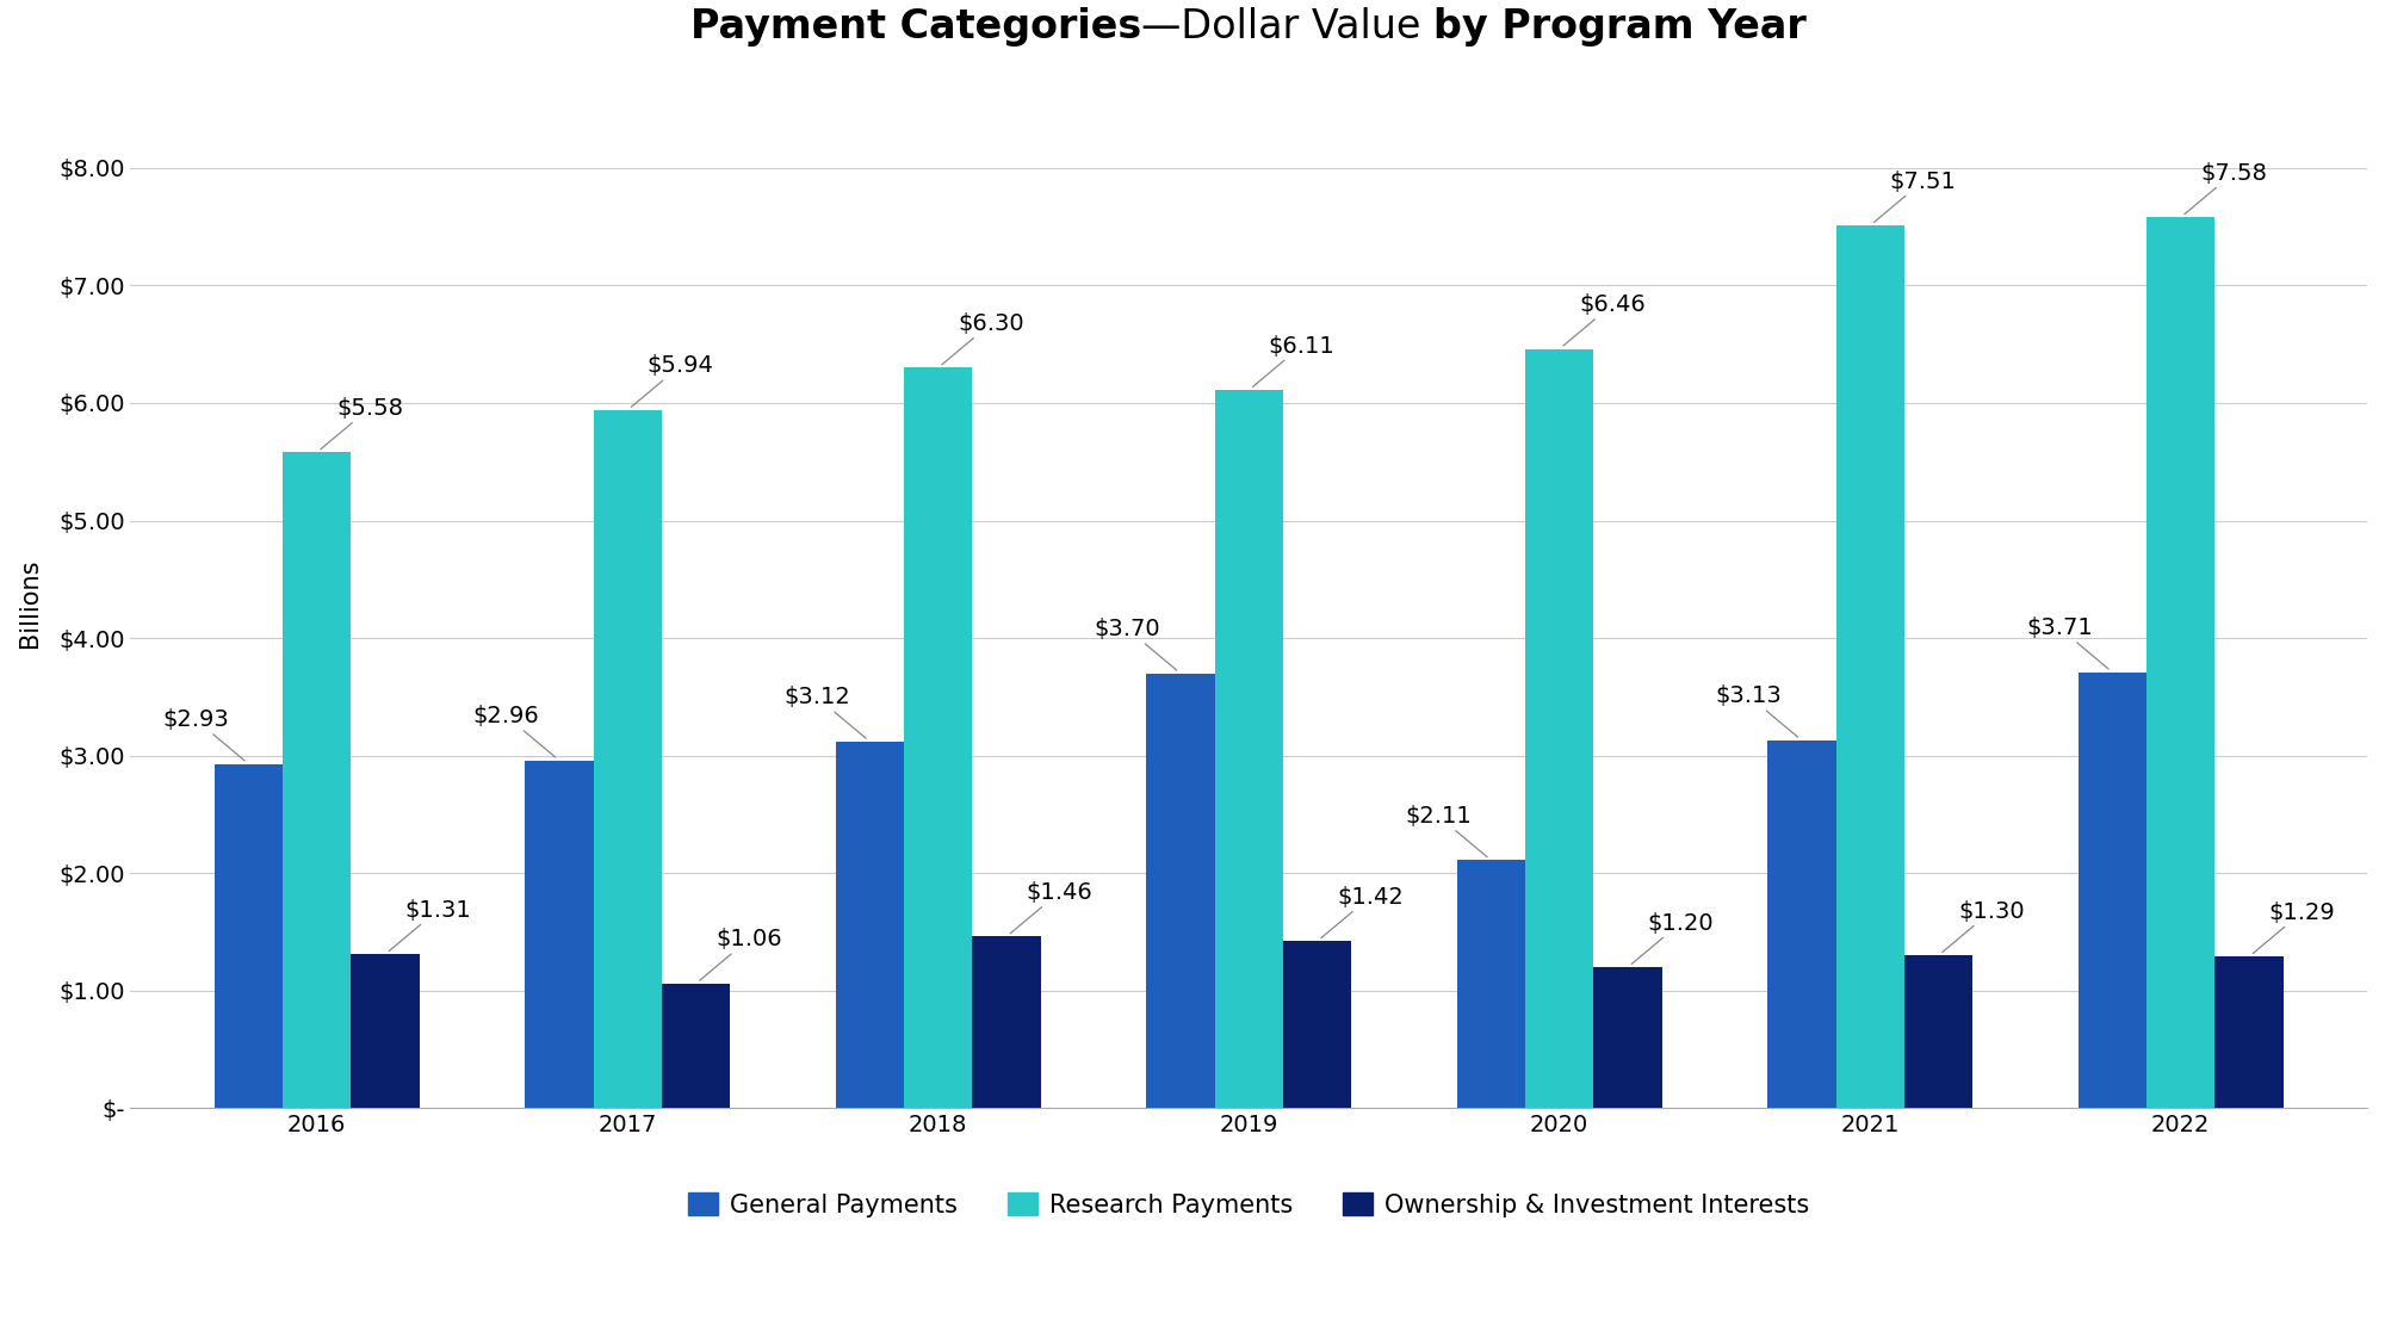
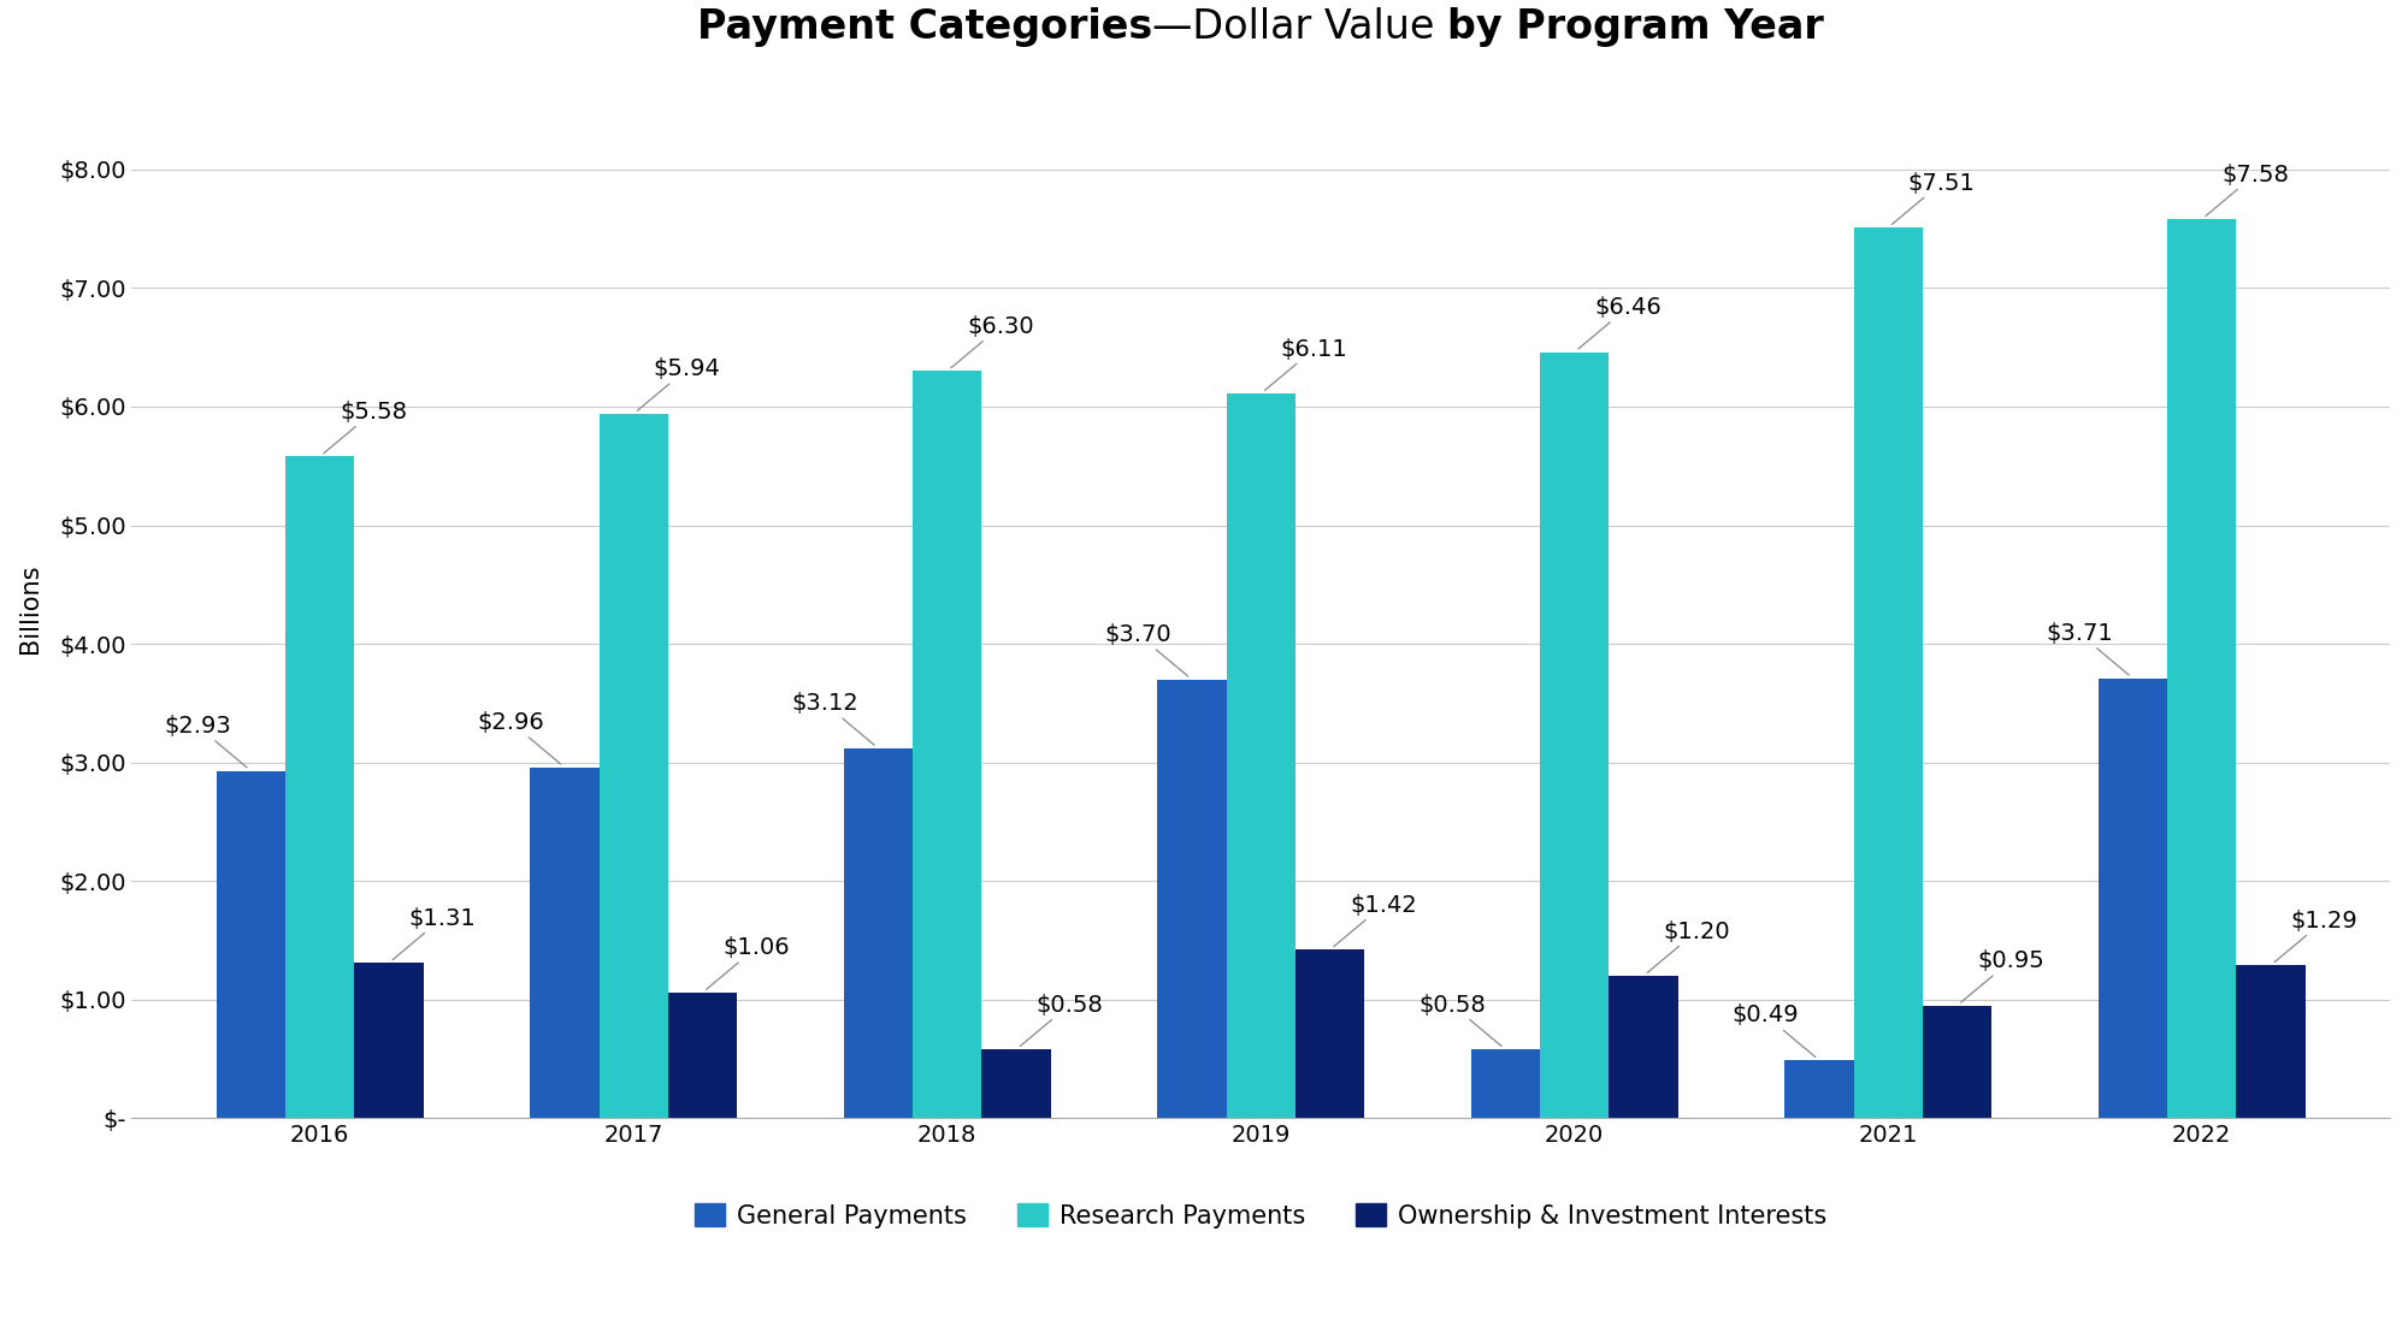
Ownership & Investment Interests/2018: $1.46 -> $0.58
General Payments/2020: $2.11 -> $0.58
General Payments/2021: $3.13 -> $0.49
Ownership & Investment Interests/2021: $1.30 -> $0.95
